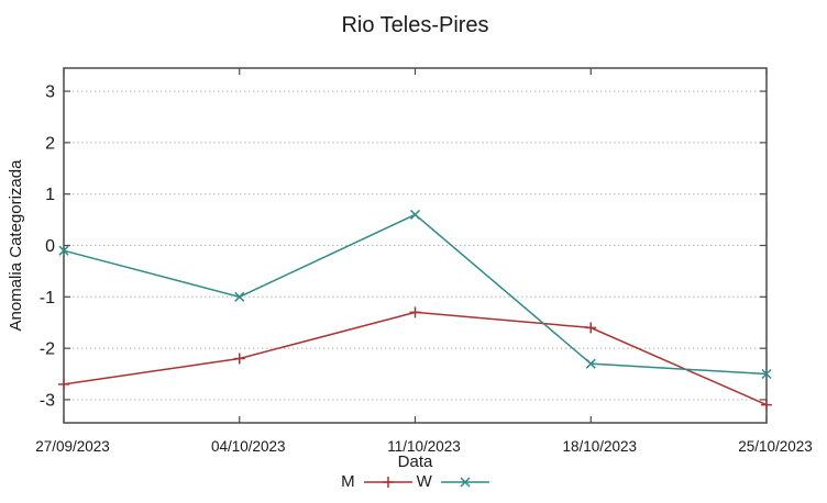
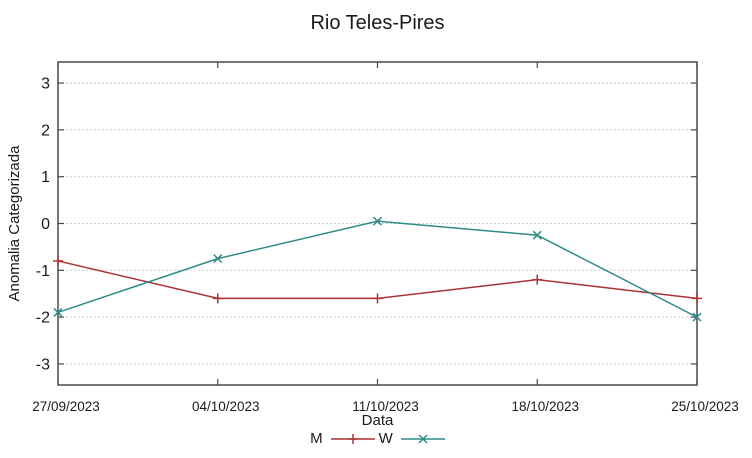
M/27/09/2023: -2.7 -> -0.8
W/27/09/2023: -0.1 -> -1.9
M/04/10/2023: -2.2 -> -1.6
W/04/10/2023: -1.0 -> -0.8
M/11/10/2023: -1.3 -> -1.6
W/11/10/2023: 0.6 -> 0.1
M/18/10/2023: -1.6 -> -1.2
W/18/10/2023: -2.3 -> -0.2
M/25/10/2023: -3.1 -> -1.6
W/25/10/2023: -2.5 -> -2.0
